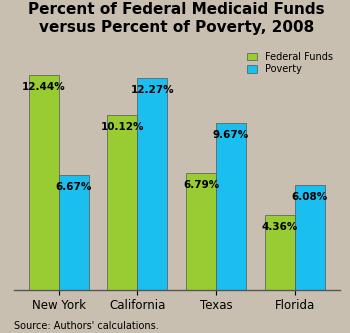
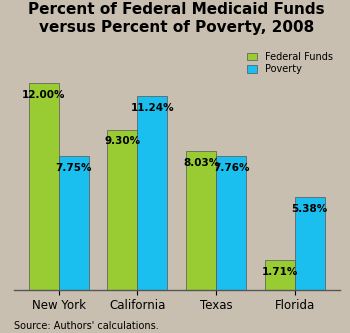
Federal Funds/New York: 12.44% -> 12.00%
Poverty/New York: 6.67% -> 7.75%
Federal Funds/California: 10.12% -> 9.30%
Poverty/California: 12.27% -> 11.24%
Federal Funds/Texas: 6.79% -> 8.03%
Poverty/Texas: 9.67% -> 7.76%
Federal Funds/Florida: 4.36% -> 1.71%
Poverty/Florida: 6.08% -> 5.38%
